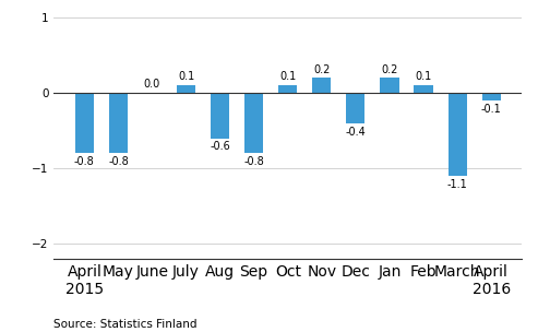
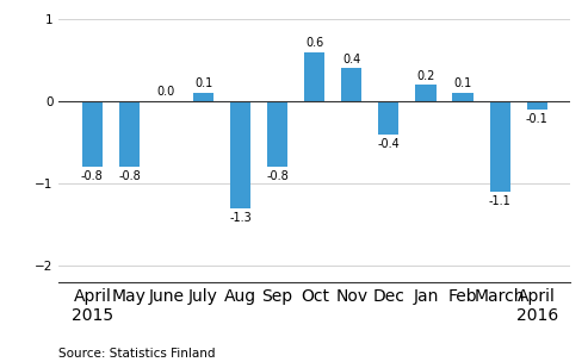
Aug: -0.6 -> -1.3
Oct: 0.1 -> 0.6
Nov: 0.2 -> 0.4
